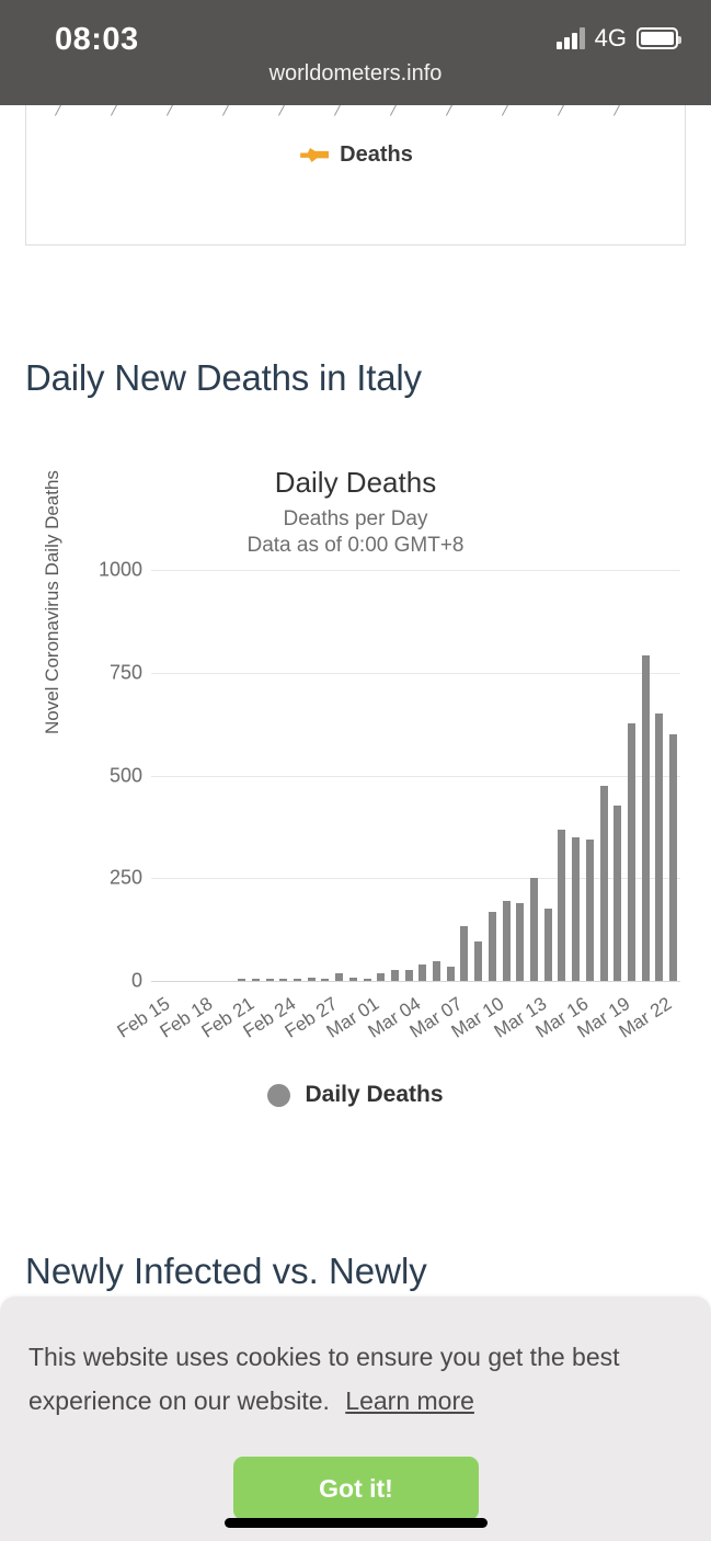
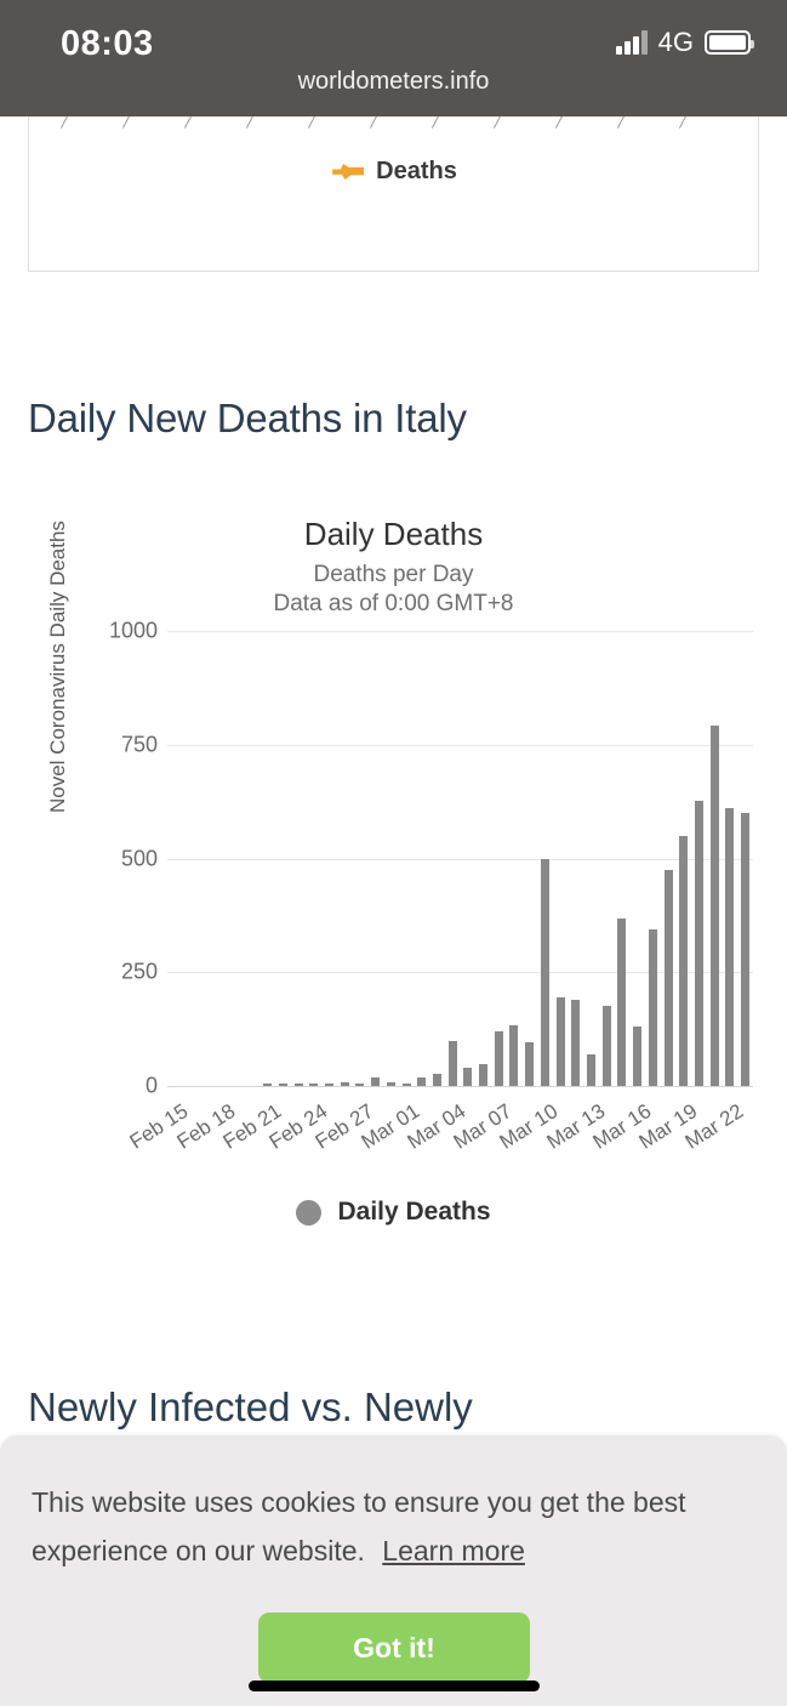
Mar 04: 30 -> 100
Mar 07: 40 -> 120
Mar 10: 170 -> 500
Mar 13: 250 -> 70
Mar 16: 350 -> 130
Mar 19: 430 -> 550
Mar 22: 650 -> 610
